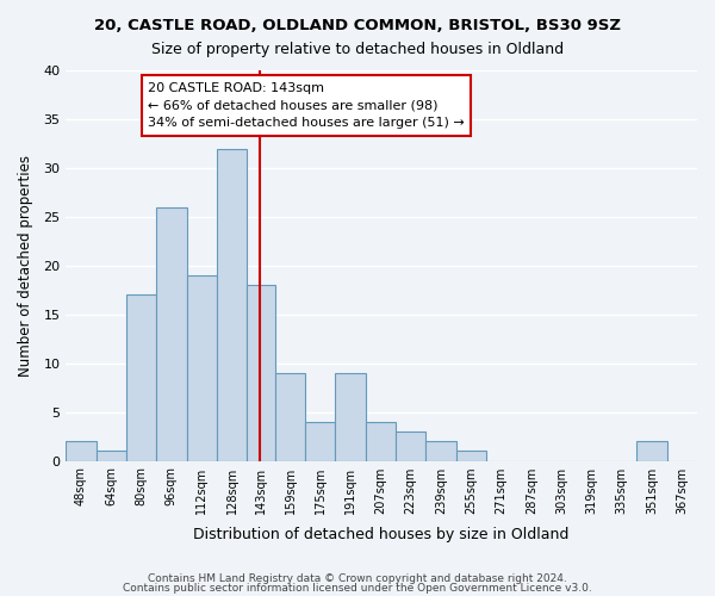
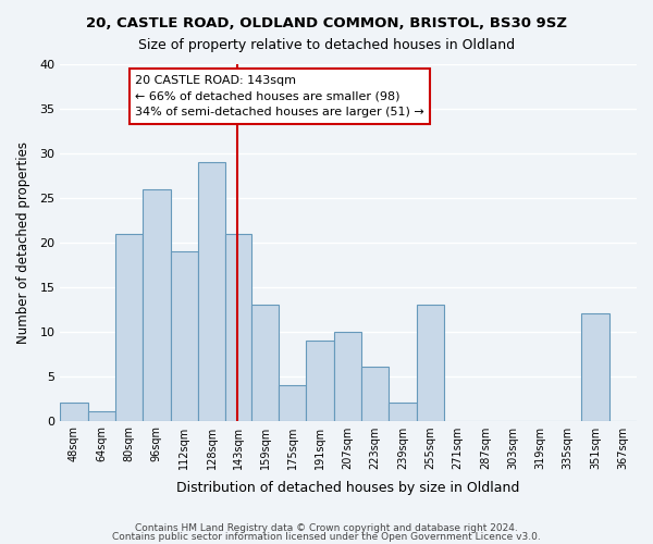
80sqm: 17 -> 21
128sqm: 32 -> 29
143sqm: 18 -> 21
159sqm: 9 -> 13
207sqm: 4 -> 10
223sqm: 3 -> 6
255sqm: 1 -> 13
351sqm: 2 -> 12
